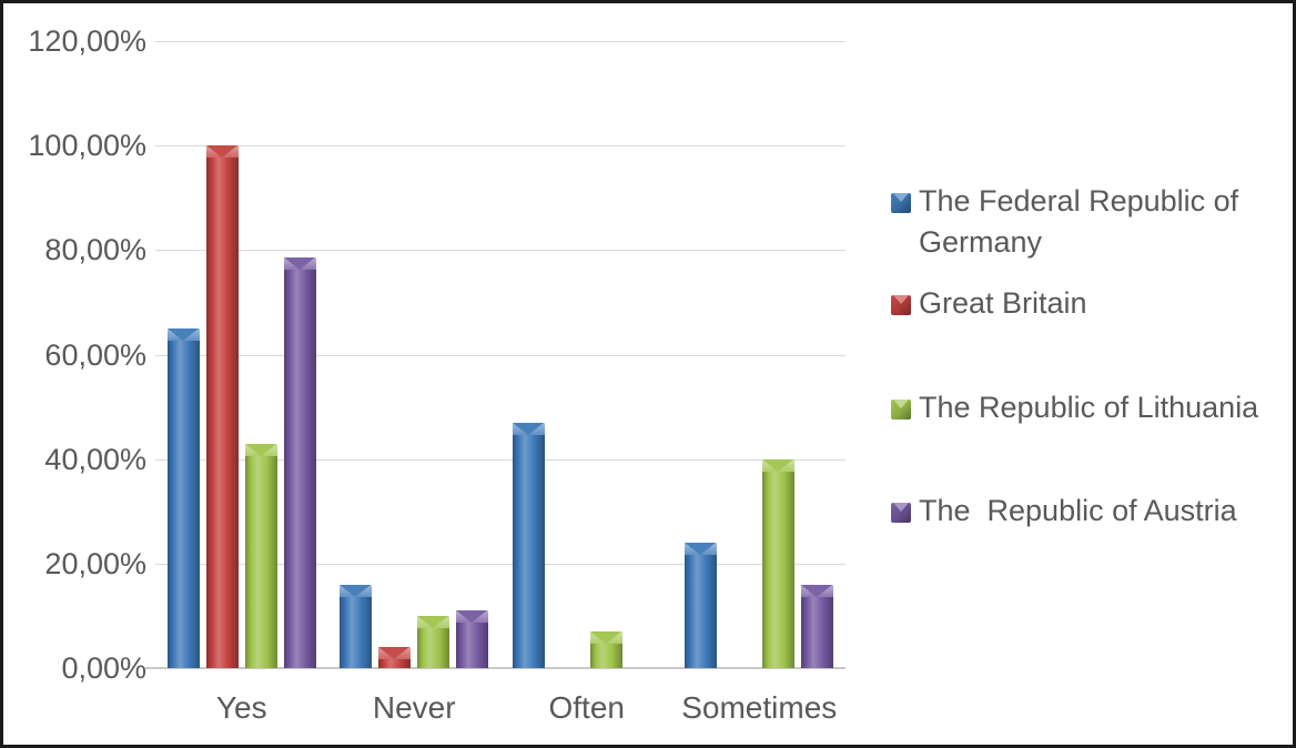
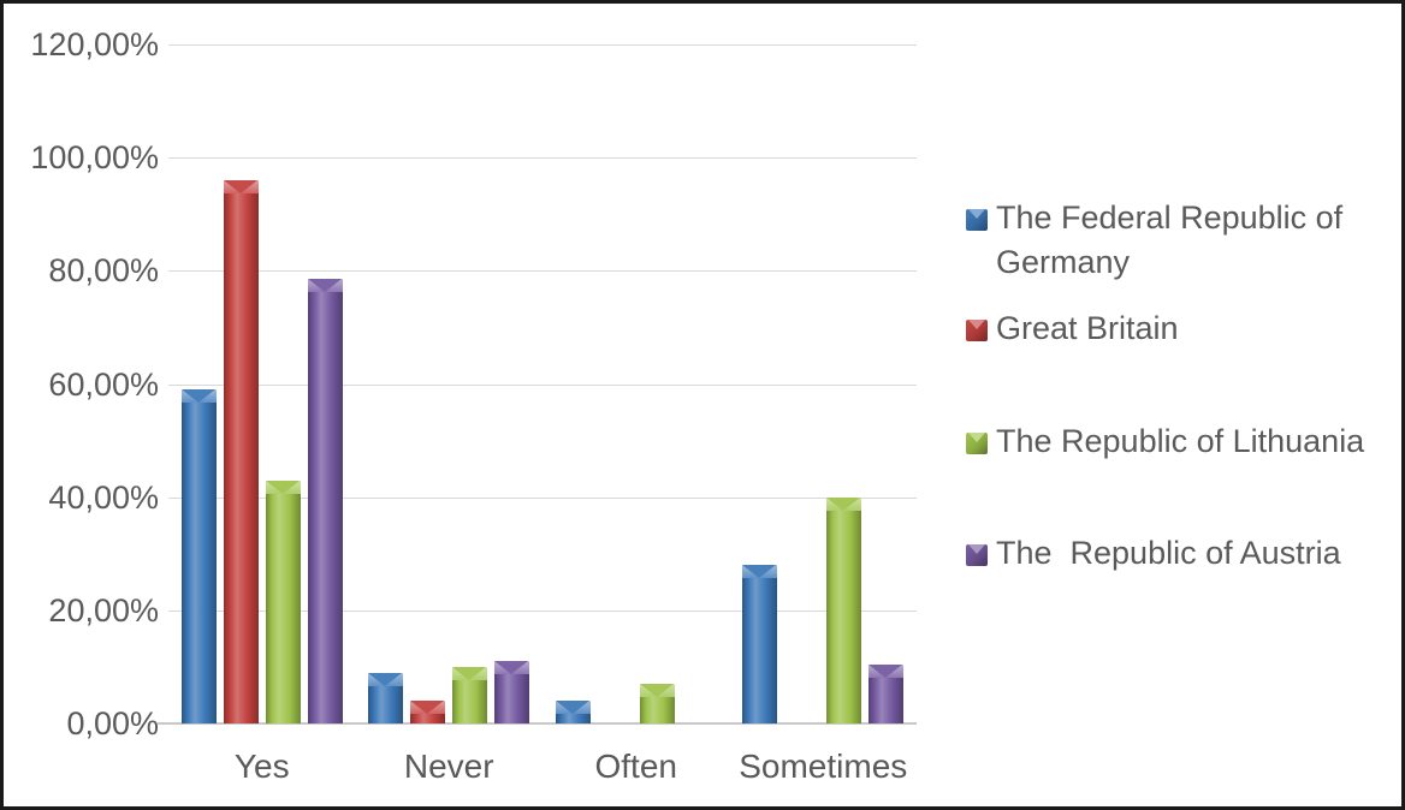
The Federal Republic of Germany/Yes: 65% -> 59%
Great Britain/Yes: 100% -> 96%
The Federal Republic of Germany/Never: 16% -> 9%
The Federal Republic of Germany/Often: 47% -> 4%
The Federal Republic of Germany/Sometimes: 24% -> 28%
The Republic of Austria/Sometimes: 16% -> 10%
